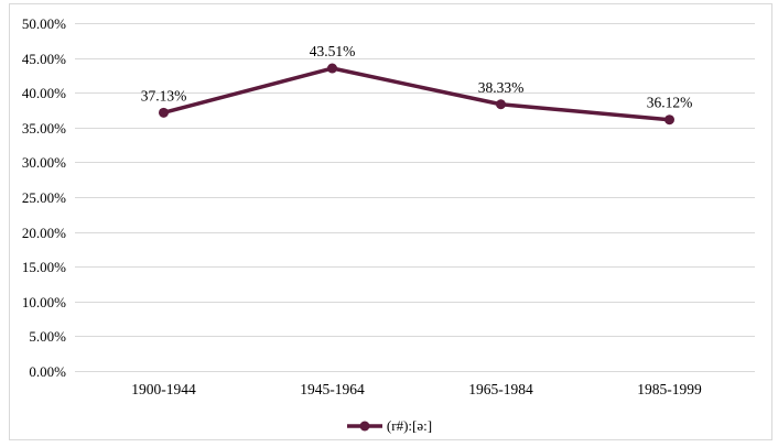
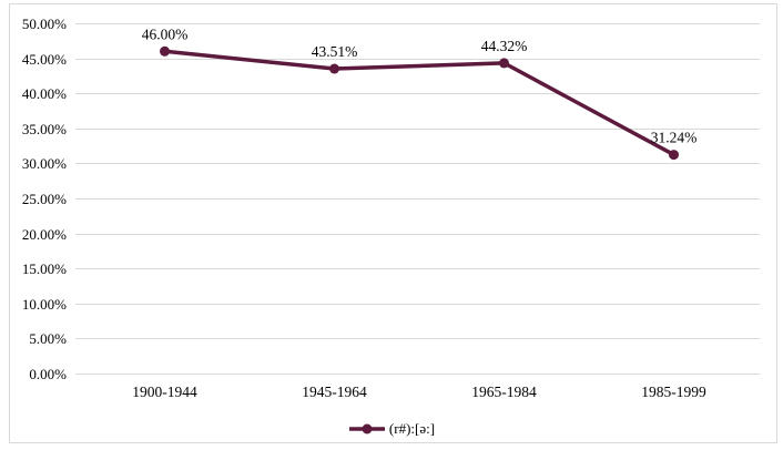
1900-1944: 37.13% -> 46.00%
1965-1984: 38.33% -> 44.32%
1985-1999: 36.12% -> 31.24%
